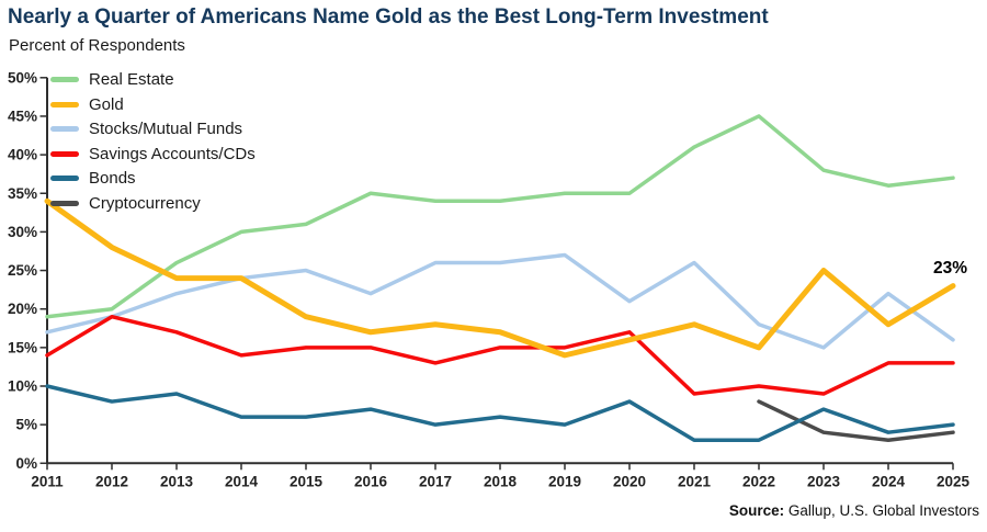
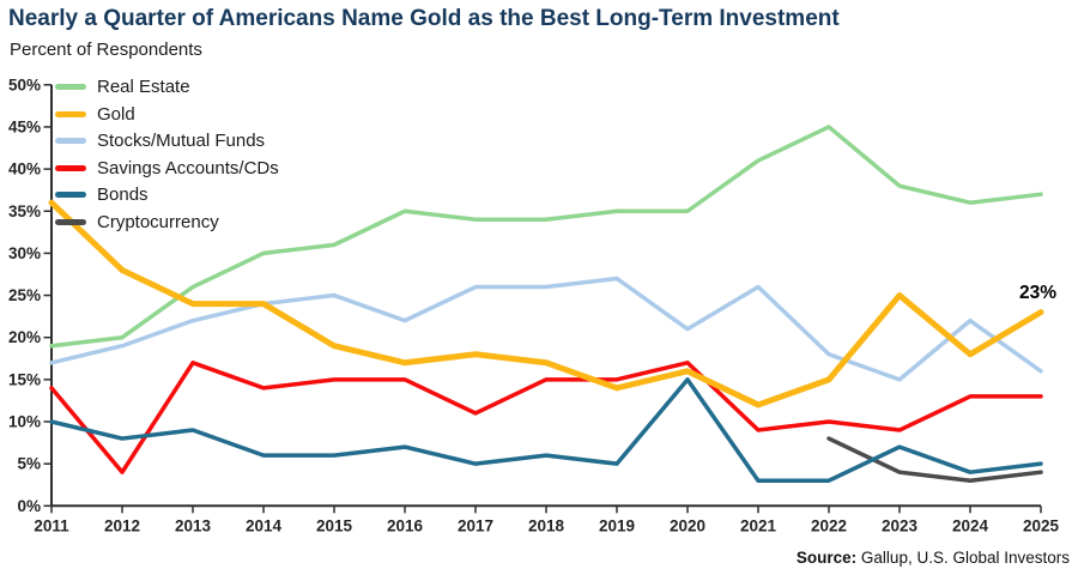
Gold/2011: 34% -> 36%
Savings Accounts/CDs/2012: 19% -> 4%
Savings Accounts/CDs/2017: 13% -> 11%
Bonds/2020: 8% -> 15%
Gold/2021: 18% -> 12%
